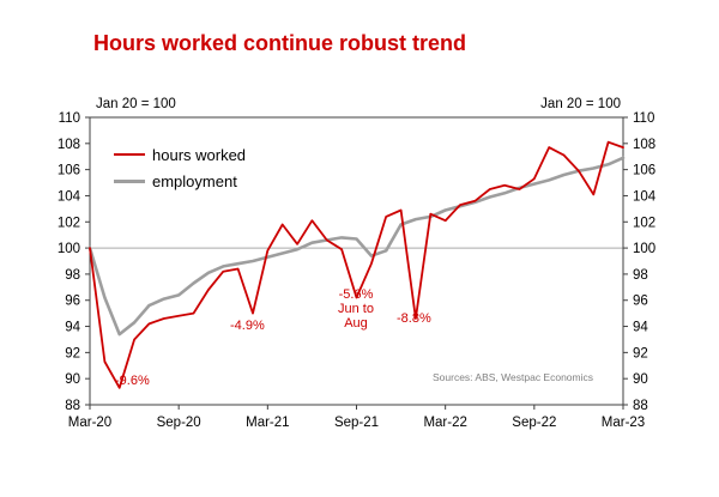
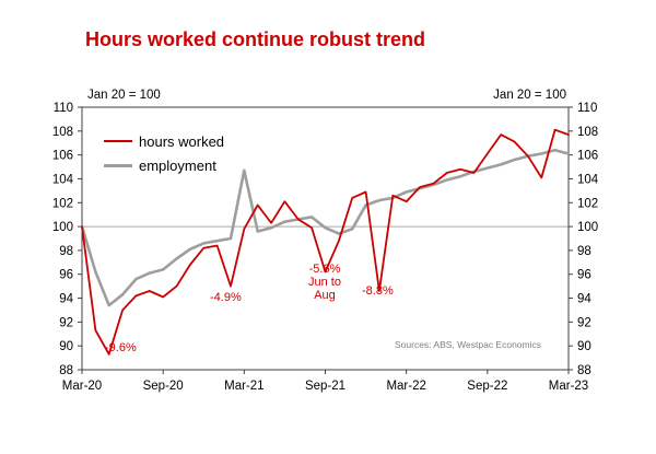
hours worked/Sep-20: 94.8 -> 94.1
employment/Mar-21: 99.3 -> 104.7
employment/Sep-21: 100.7 -> 99.9
hours worked/Sep-22: 105.3 -> 106.1
employment/Mar-23: 106.9 -> 106.1
